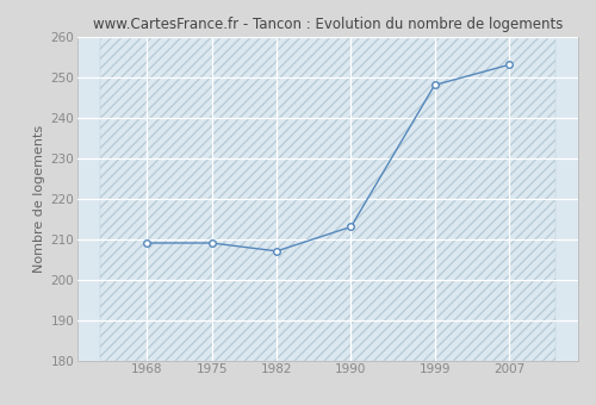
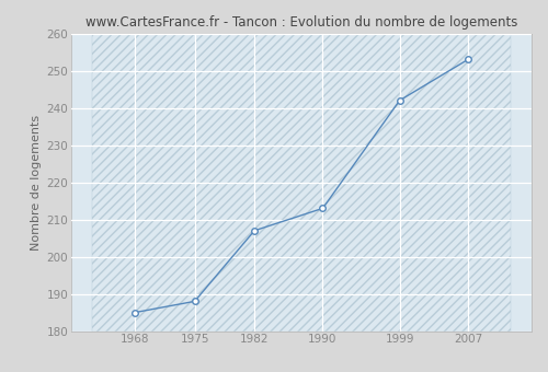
1968: 209 -> 185
1975: 209 -> 188
1999: 248 -> 242
